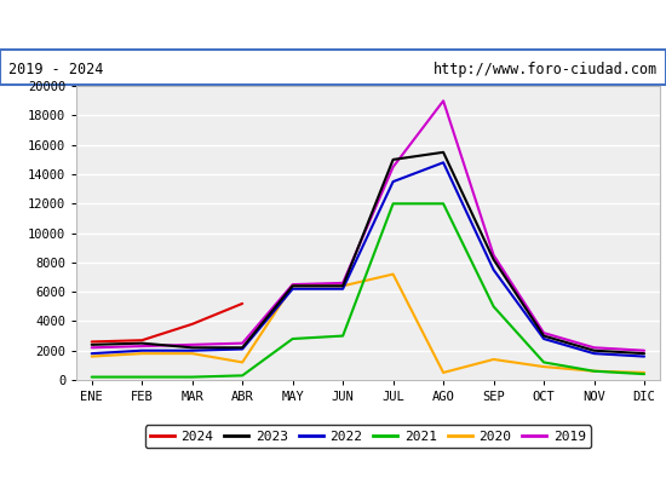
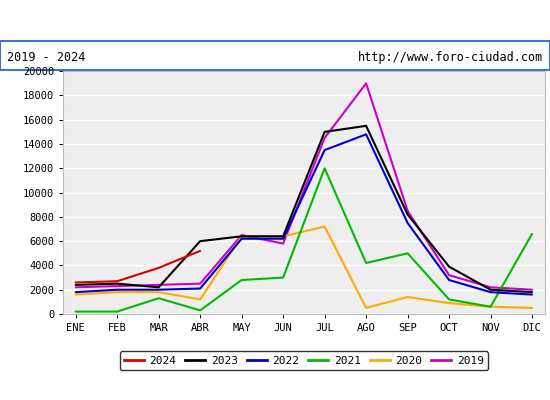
2021/MAR: 200 -> 1300
2023/ABR: 2200 -> 6000
2019/JUN: 6600 -> 5800
2021/AGO: 12000 -> 4200
2023/OCT: 3000 -> 3900
2021/DIC: 400 -> 6600
